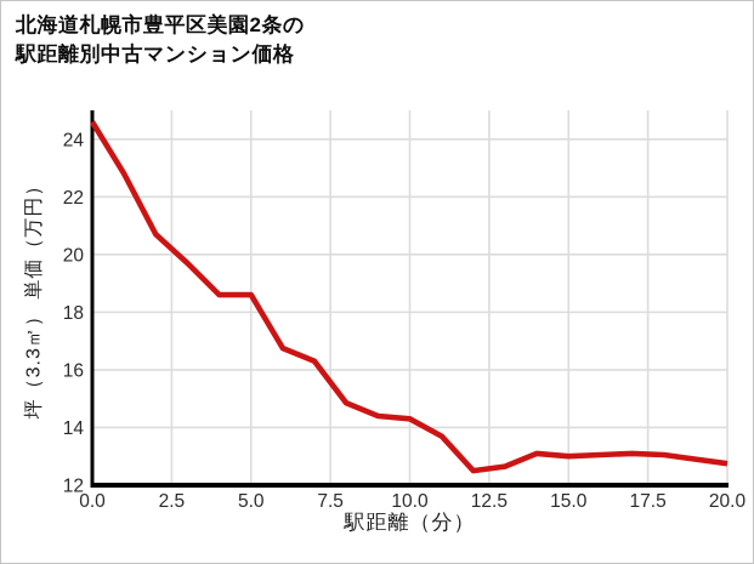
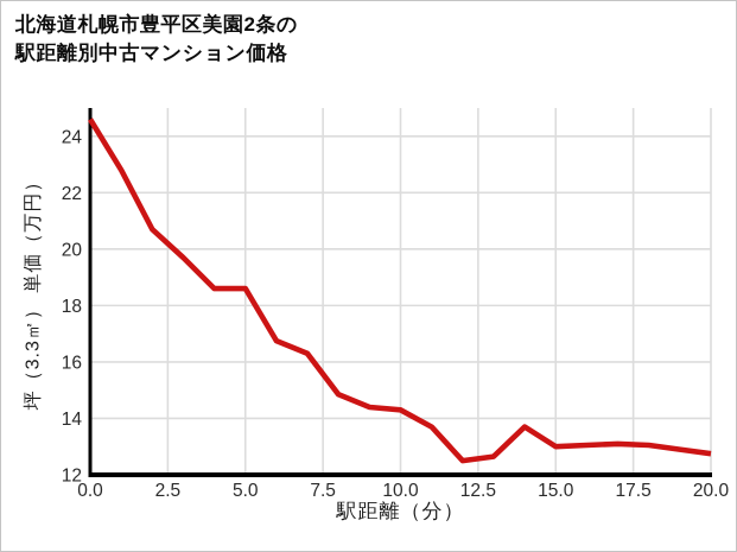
14: 13.1 -> 13.7
